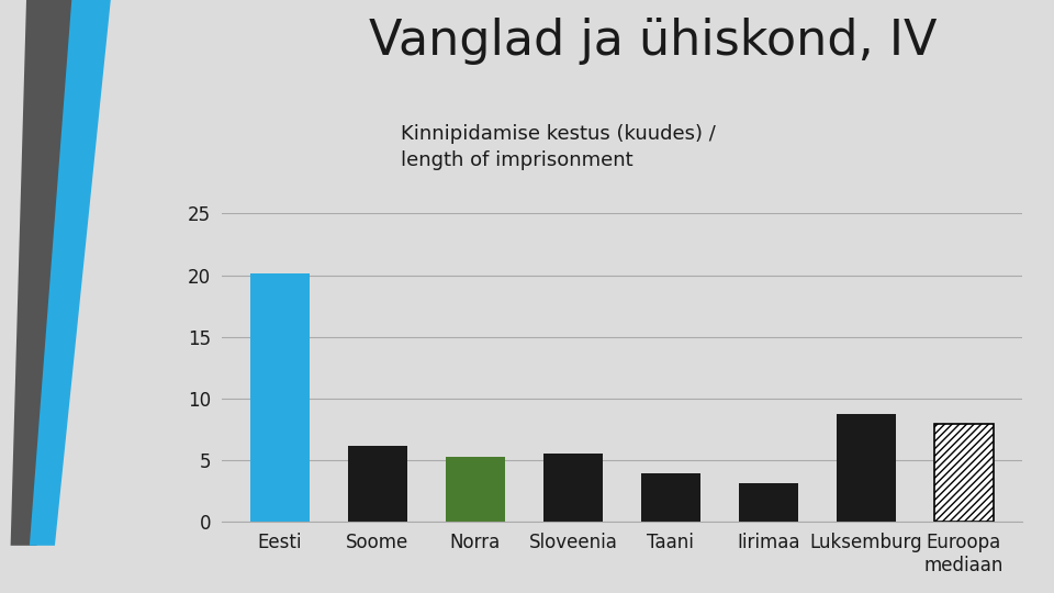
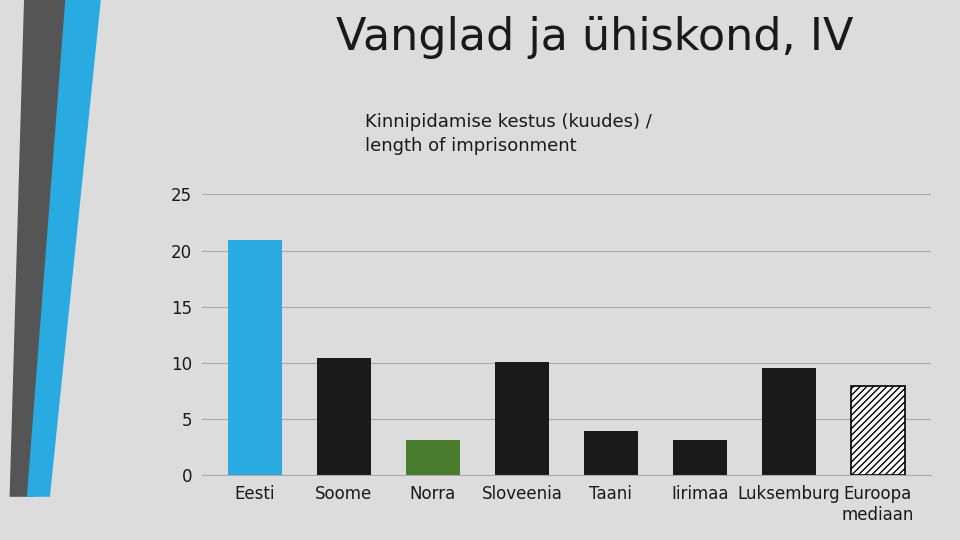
Eesti: 20.1 -> 20.9
Soome: 6.2 -> 10.4
Norra: 5.3 -> 3.1
Sloveenia: 5.5 -> 10.1
Luksemburg: 8.7 -> 9.5
